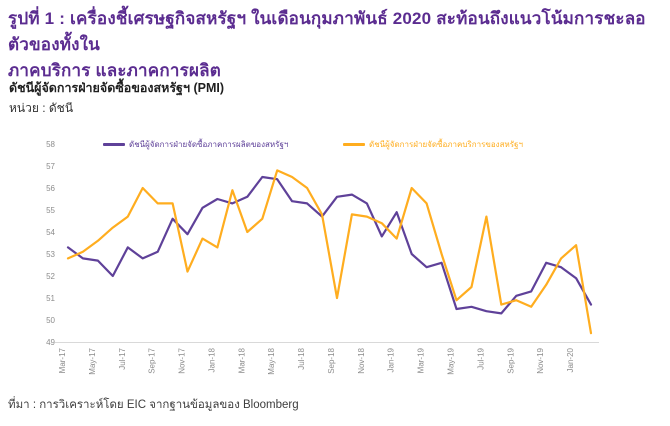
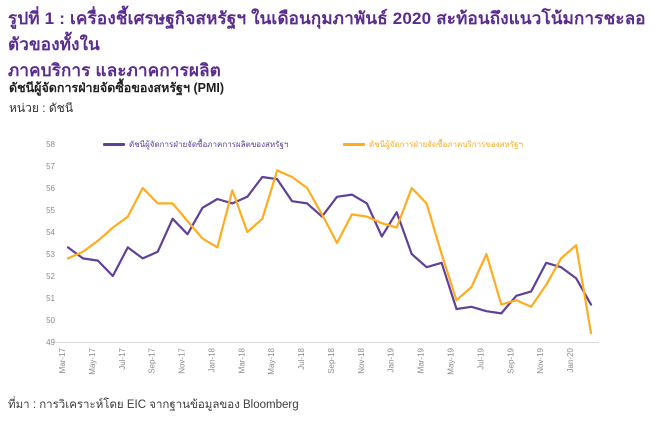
ดัชนีผู้จัดการฝ่ายจัดซื้อภาคบริการของสหรัฐฯ/Nov-17: 52.2 -> 54.5
ดัชนีผู้จัดการฝ่ายจัดซื้อภาคบริการของสหรัฐฯ/Sep-18: 51.0 -> 53.5
ดัชนีผู้จัดการฝ่ายจัดซื้อภาคบริการของสหรัฐฯ/Jan-19: 53.7 -> 54.2
ดัชนีผู้จัดการฝ่ายจัดซื้อภาคบริการของสหรัฐฯ/Jul-19: 54.7 -> 53.0
